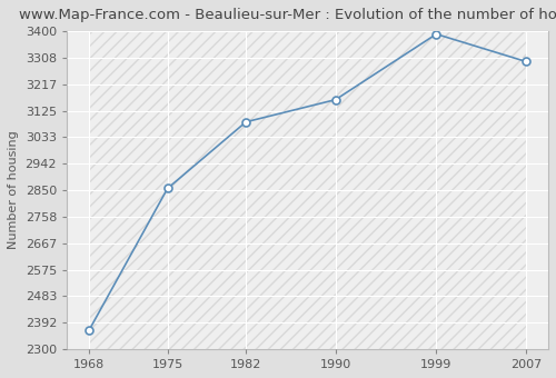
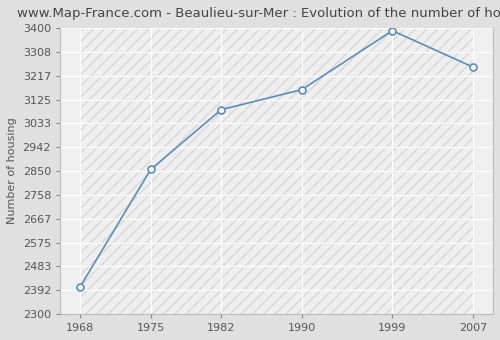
1968: 2366 -> 2405
2007: 3295 -> 3250
